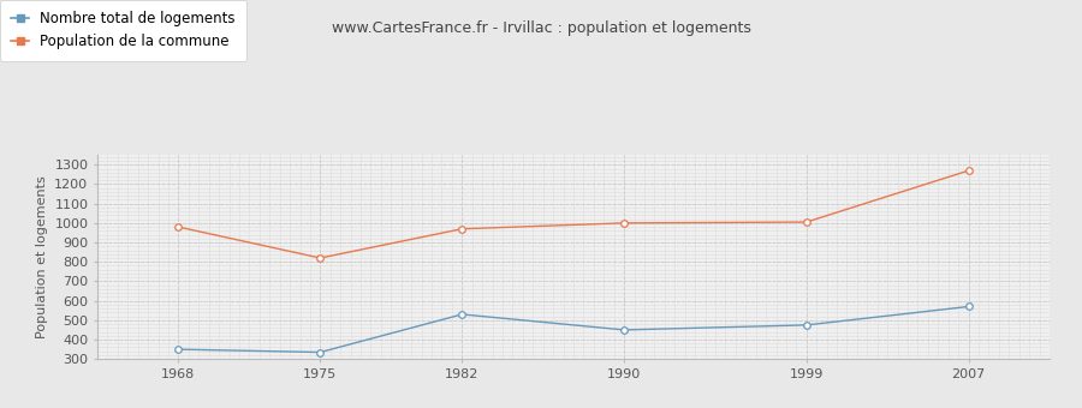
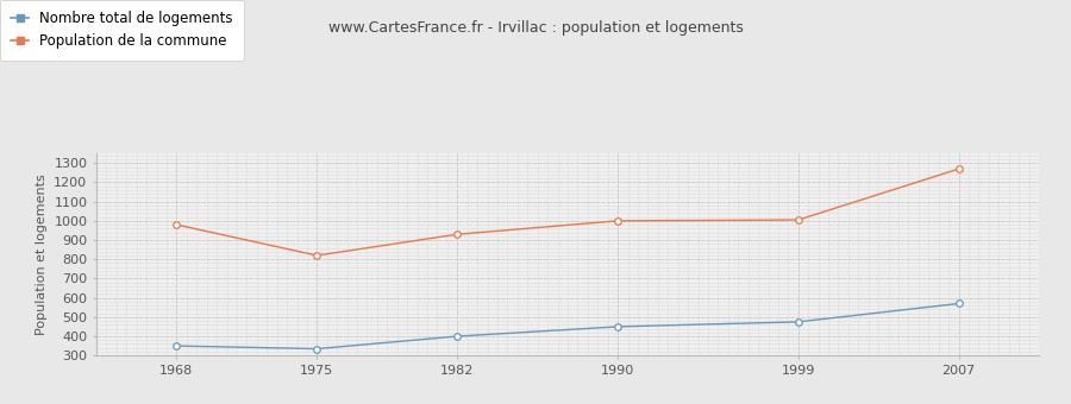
Nombre total de logements/1982: 530 -> 400
Population de la commune/1982: 970 -> 930
